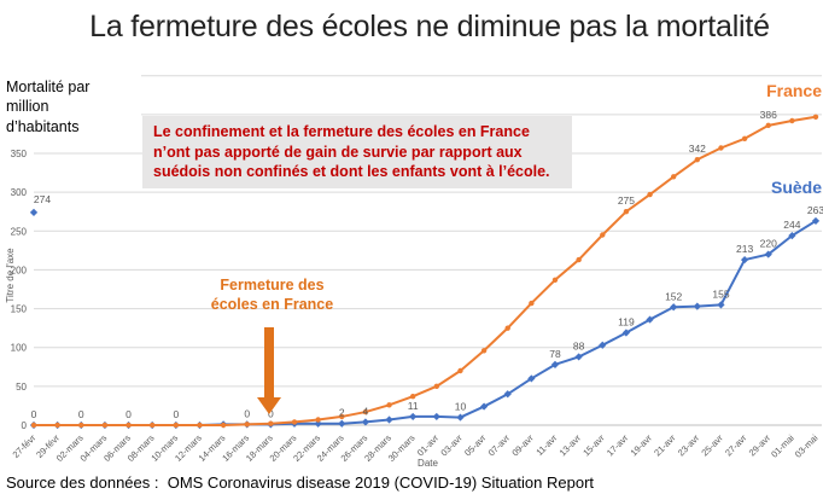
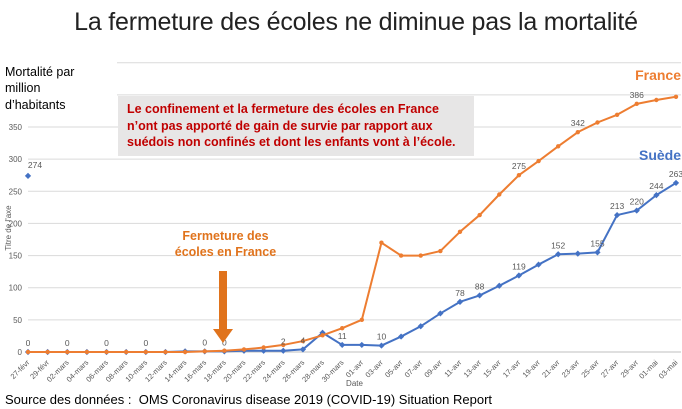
Suède/28-mars: 10 -> 30
France/03-avr: 70 -> 170
France/05-avr: 100 -> 150
France/07-avr: 120 -> 150
